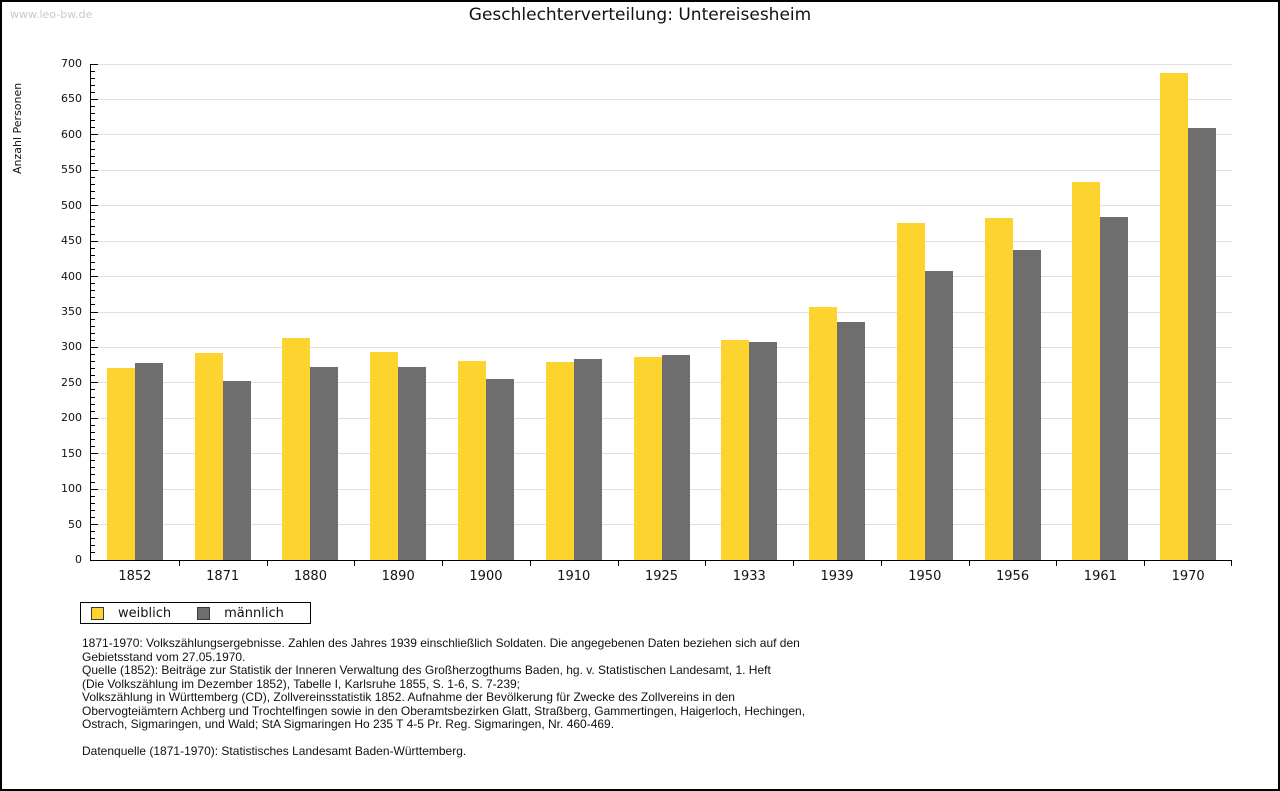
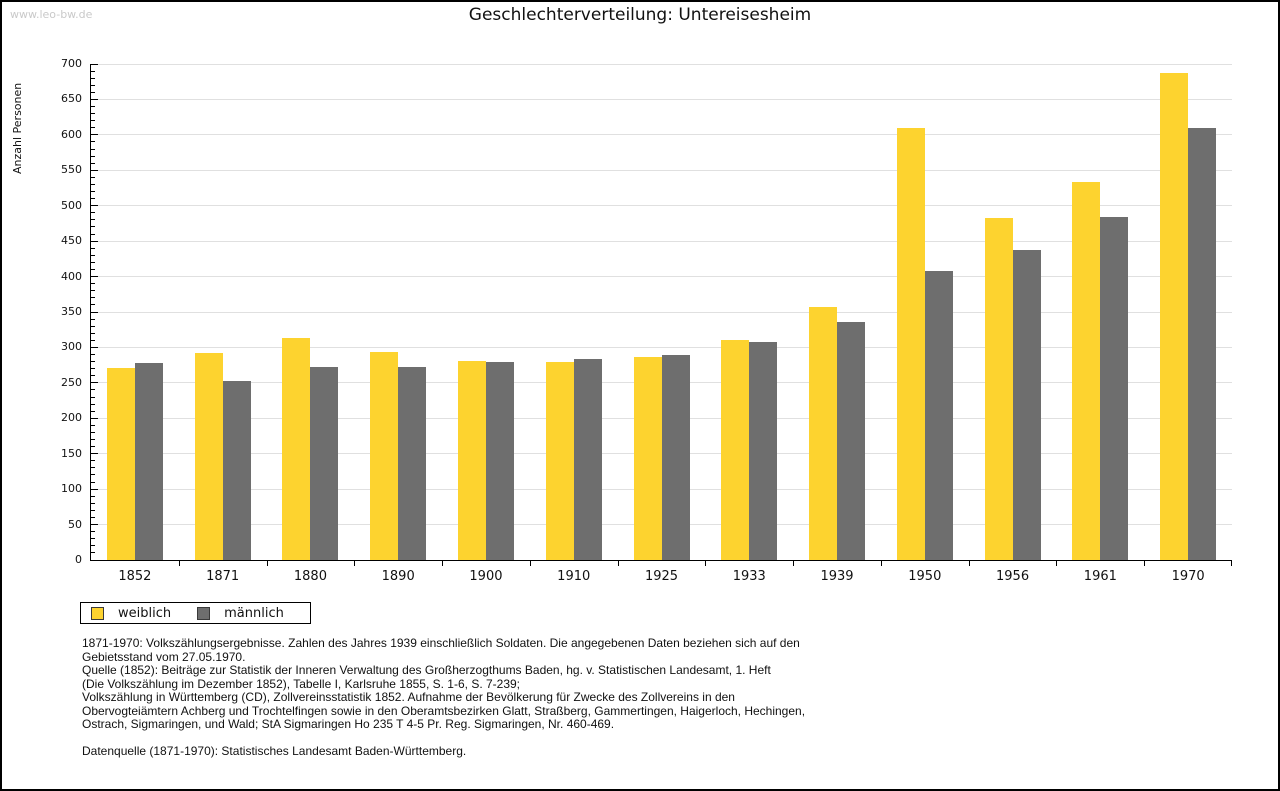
männlich/1900: 260 -> 280
weiblich/1950: 480 -> 610
